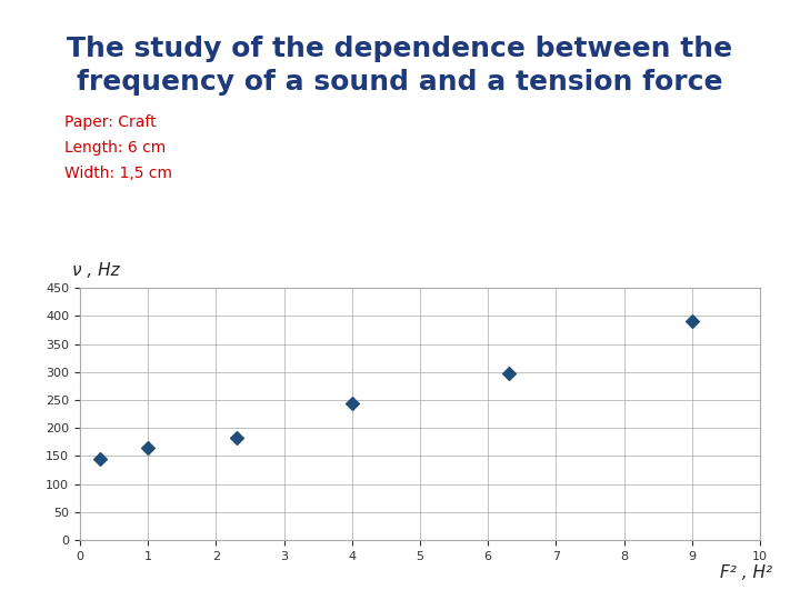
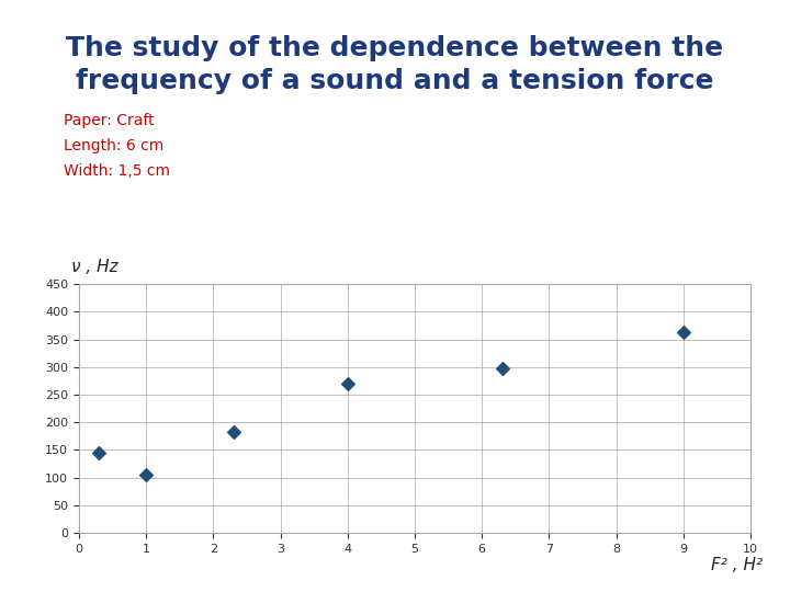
1: 165 -> 106
4: 245 -> 270
9: 390 -> 364
